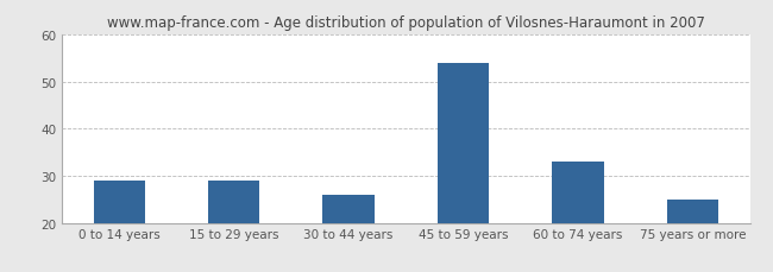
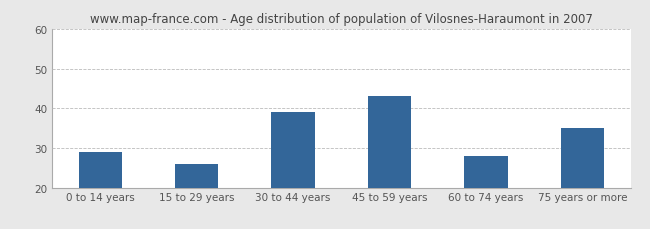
15 to 29 years: 29 -> 26
30 to 44 years: 26 -> 39
45 to 59 years: 54 -> 43
60 to 74 years: 33 -> 28
75 years or more: 25 -> 35
